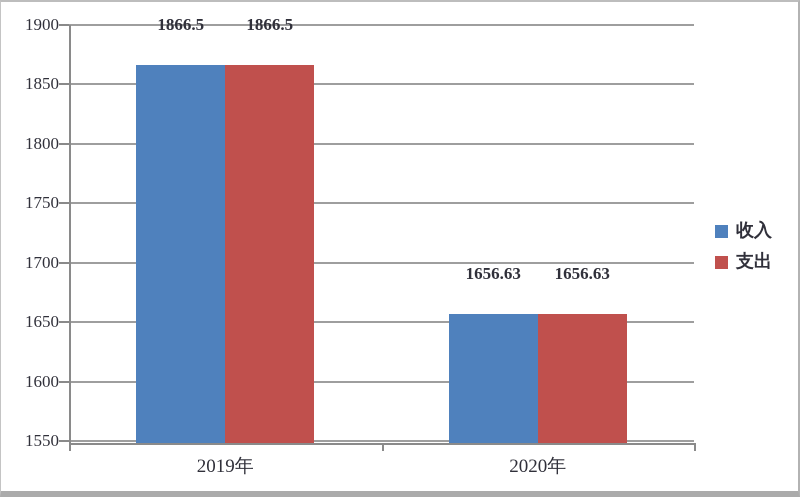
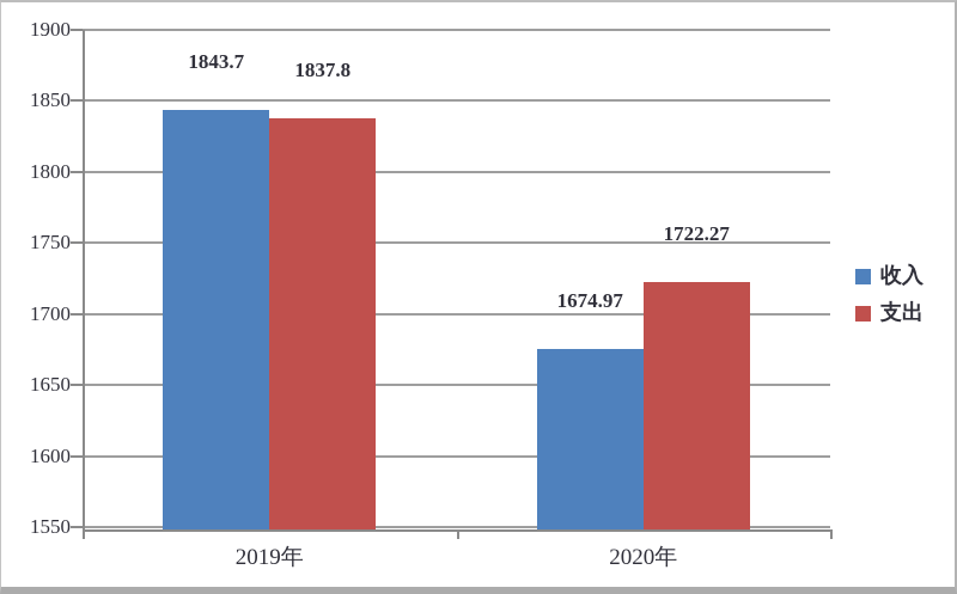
收入/2019年: 1866.5 -> 1843.7
支出/2019年: 1866.5 -> 1837.8
收入/2020年: 1656.63 -> 1674.97
支出/2020年: 1656.63 -> 1722.27
